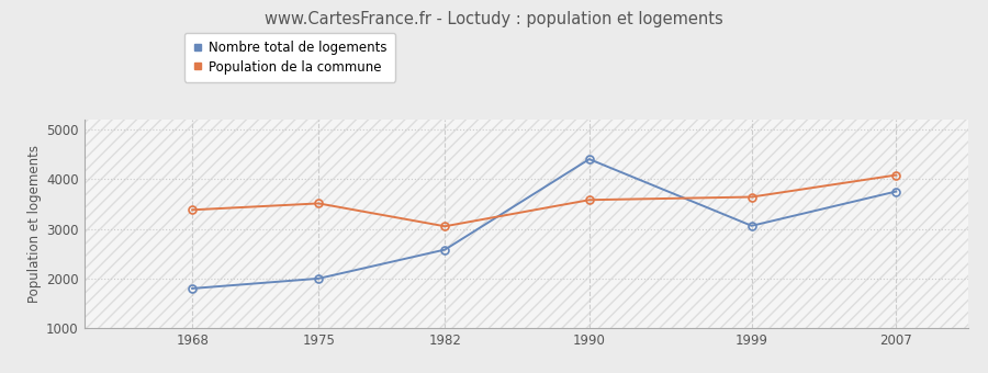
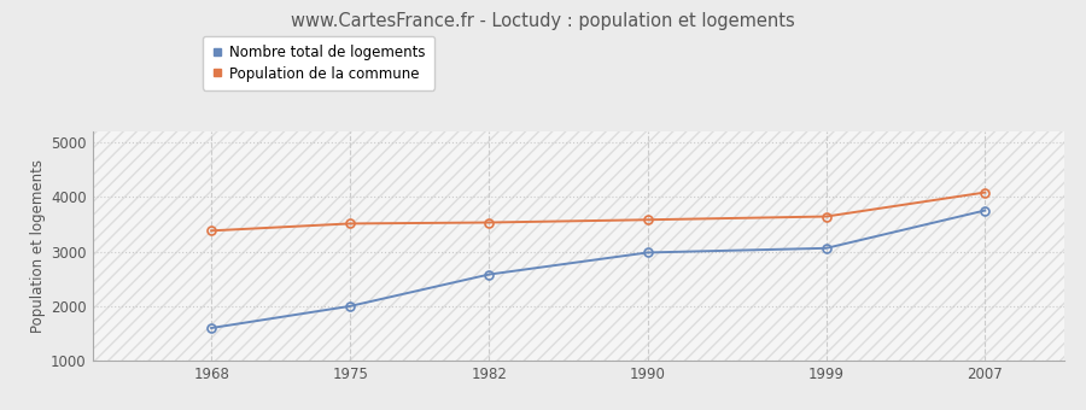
Nombre total de logements/1968: 1800 -> 1600
Population de la commune/1982: 3050 -> 3530
Nombre total de logements/1990: 4400 -> 2980
